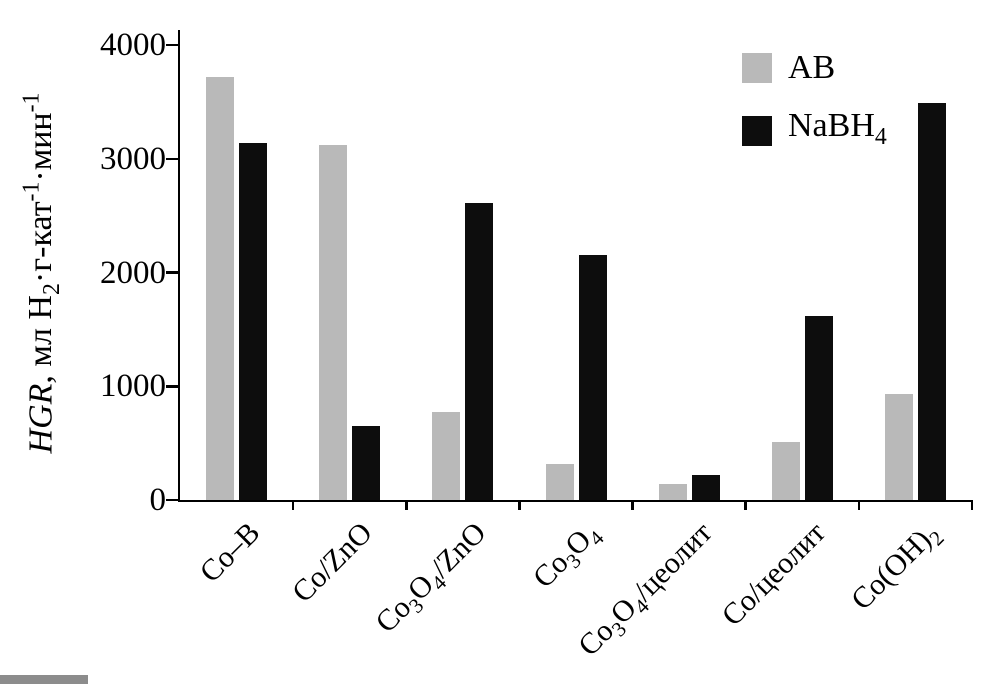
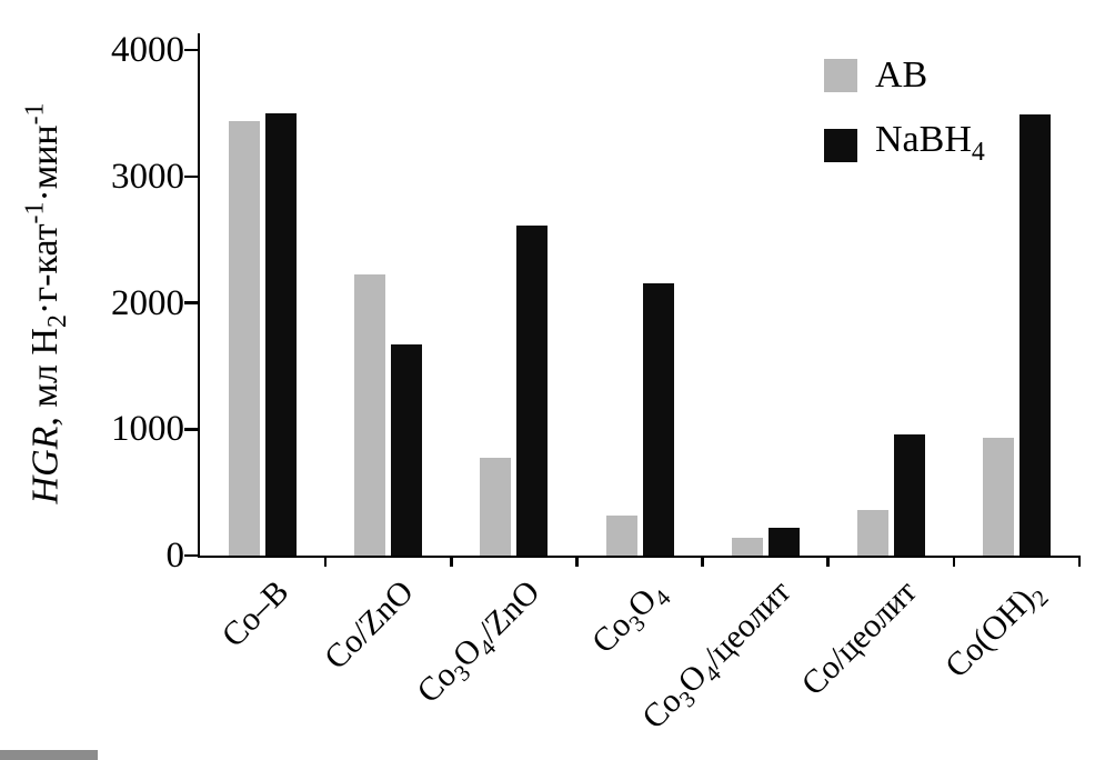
AB/Co–B: 3720 -> 3440
NaBH4/Co–B: 3140 -> 3500
AB/Co/ZnO: 3120 -> 2220
NaBH4/Co/ZnO: 650 -> 1670
AB/Co/цеолит: 510 -> 360
NaBH4/Co/цеолит: 1620 -> 960
